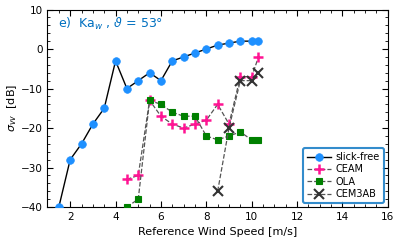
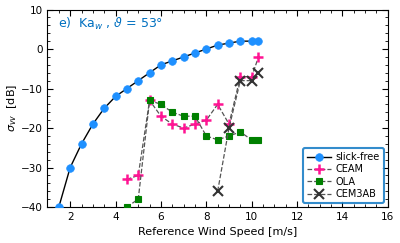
slick-free/2: -28.0 -> -30.0
slick-free/4: -3.0 -> -12.0
slick-free/6: -8.0 -> -4.0
